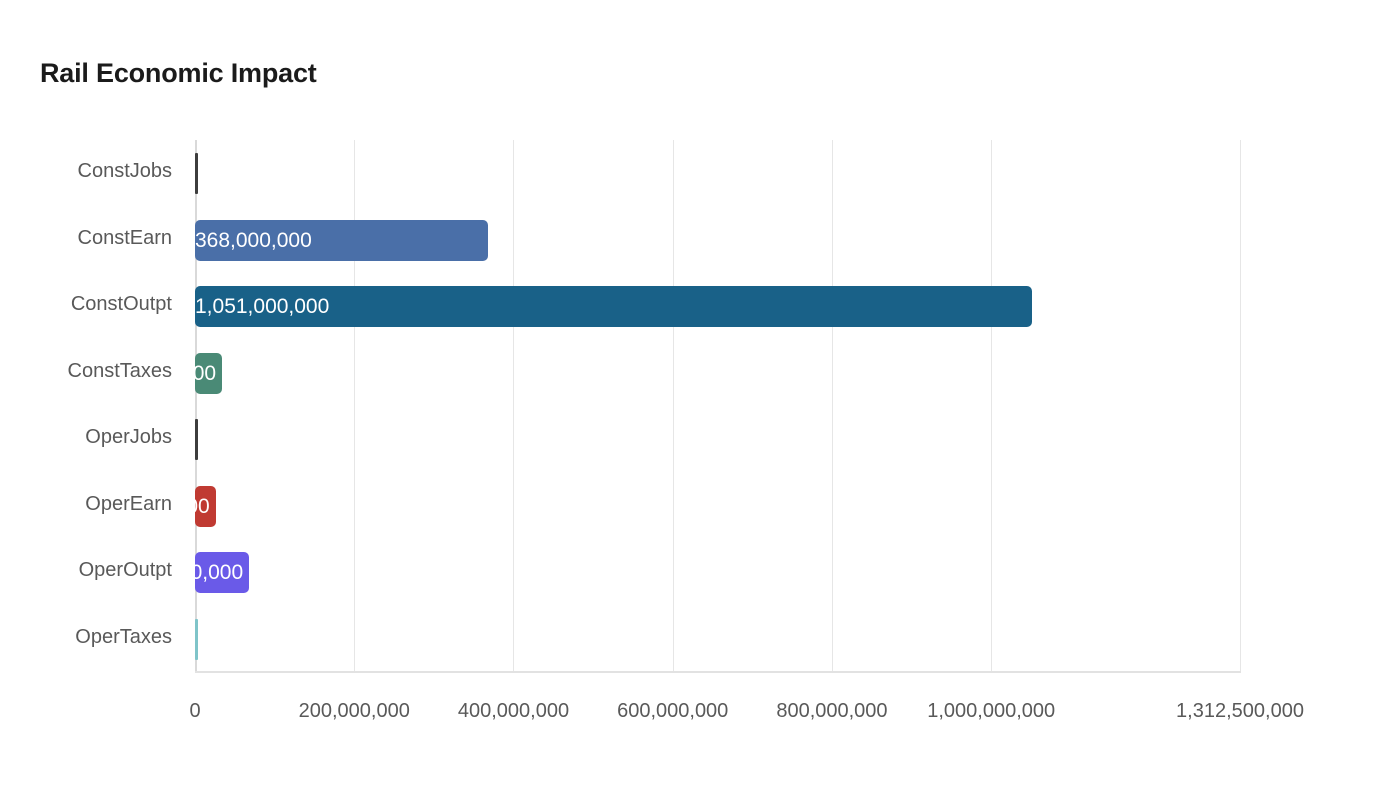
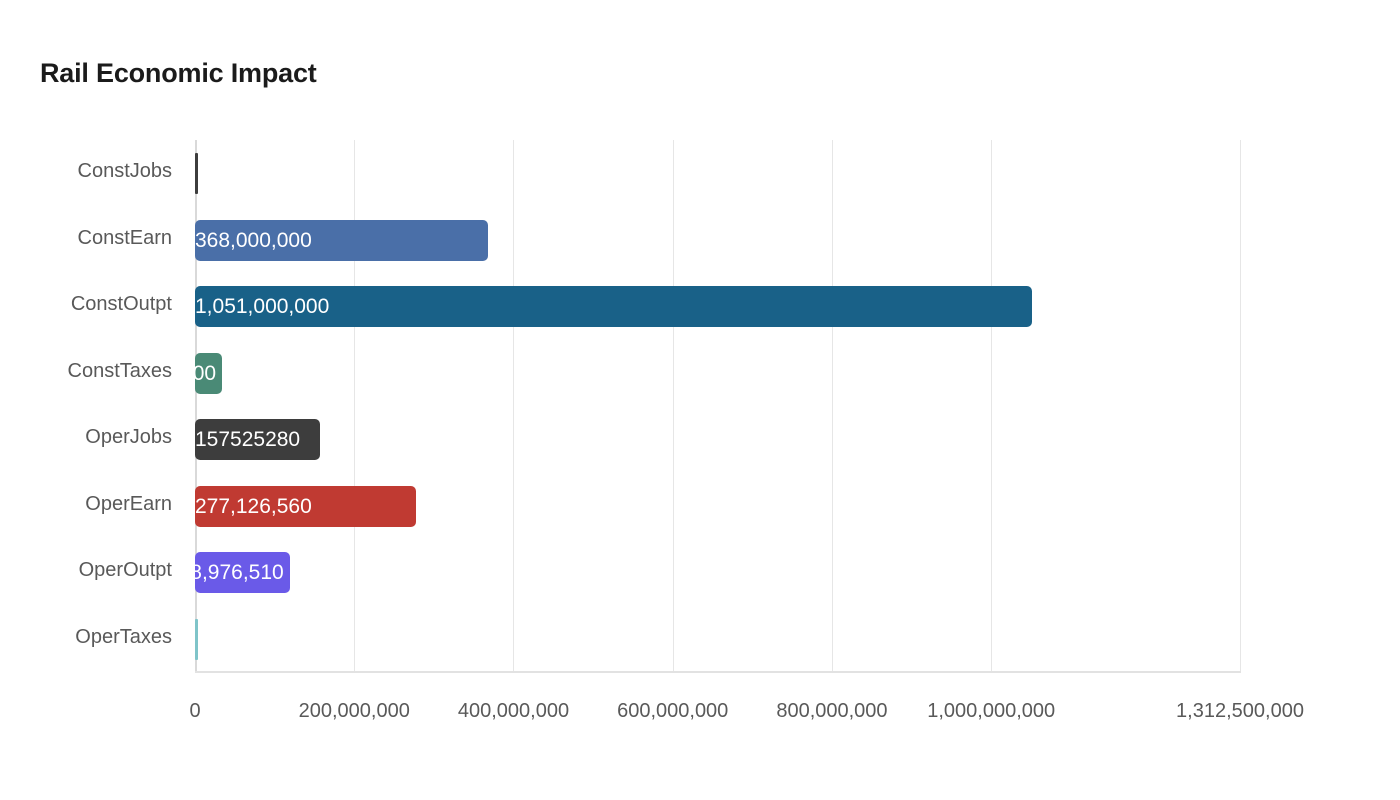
OperJobs: 620 -> 157525280
OperEarn: 26,000,000 -> 277,126,560
OperOutpt: 68,000,000 -> 118,976,510
